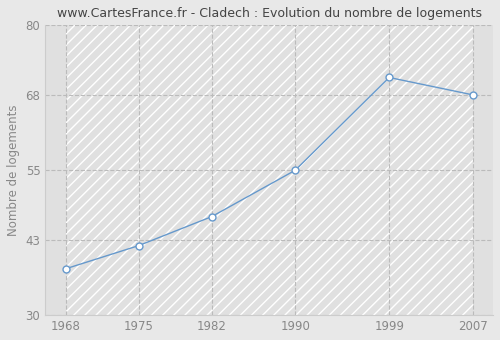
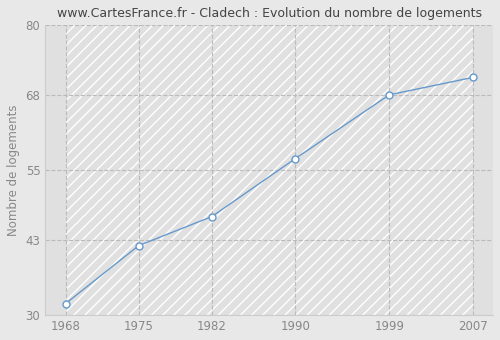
1968: 38 -> 32
1990: 55 -> 57
1999: 71 -> 68
2007: 68 -> 71
